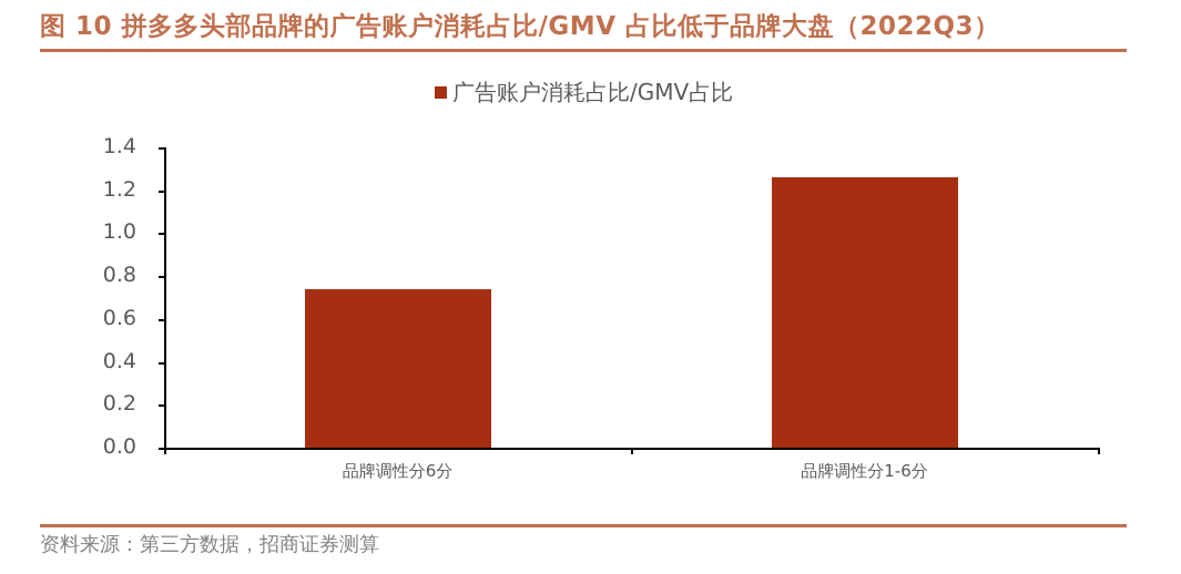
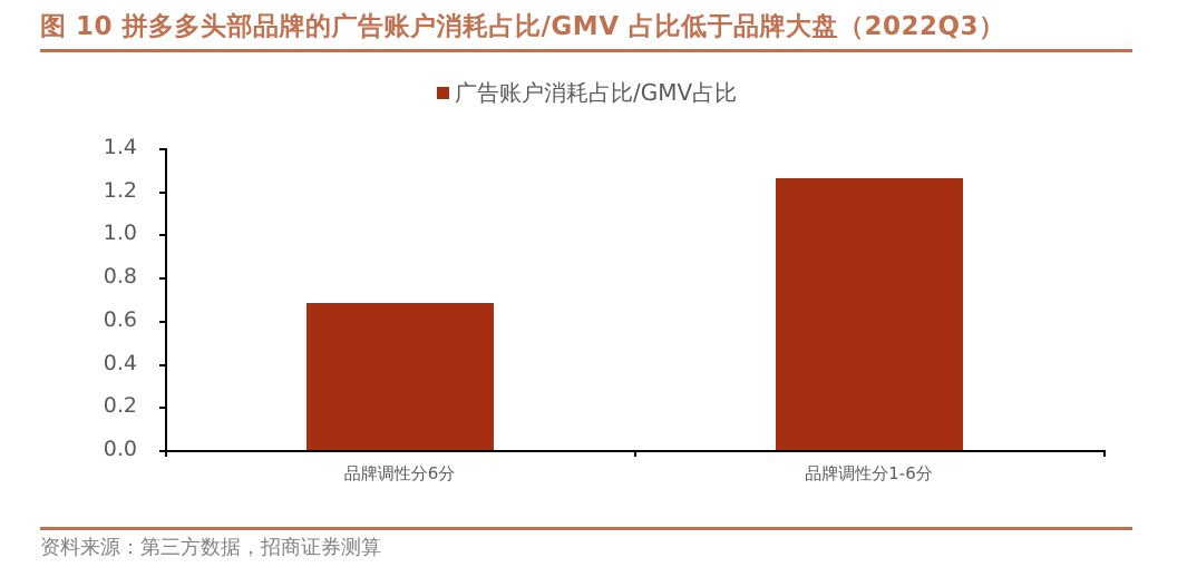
品牌调性分6分: 0.74 -> 0.68
